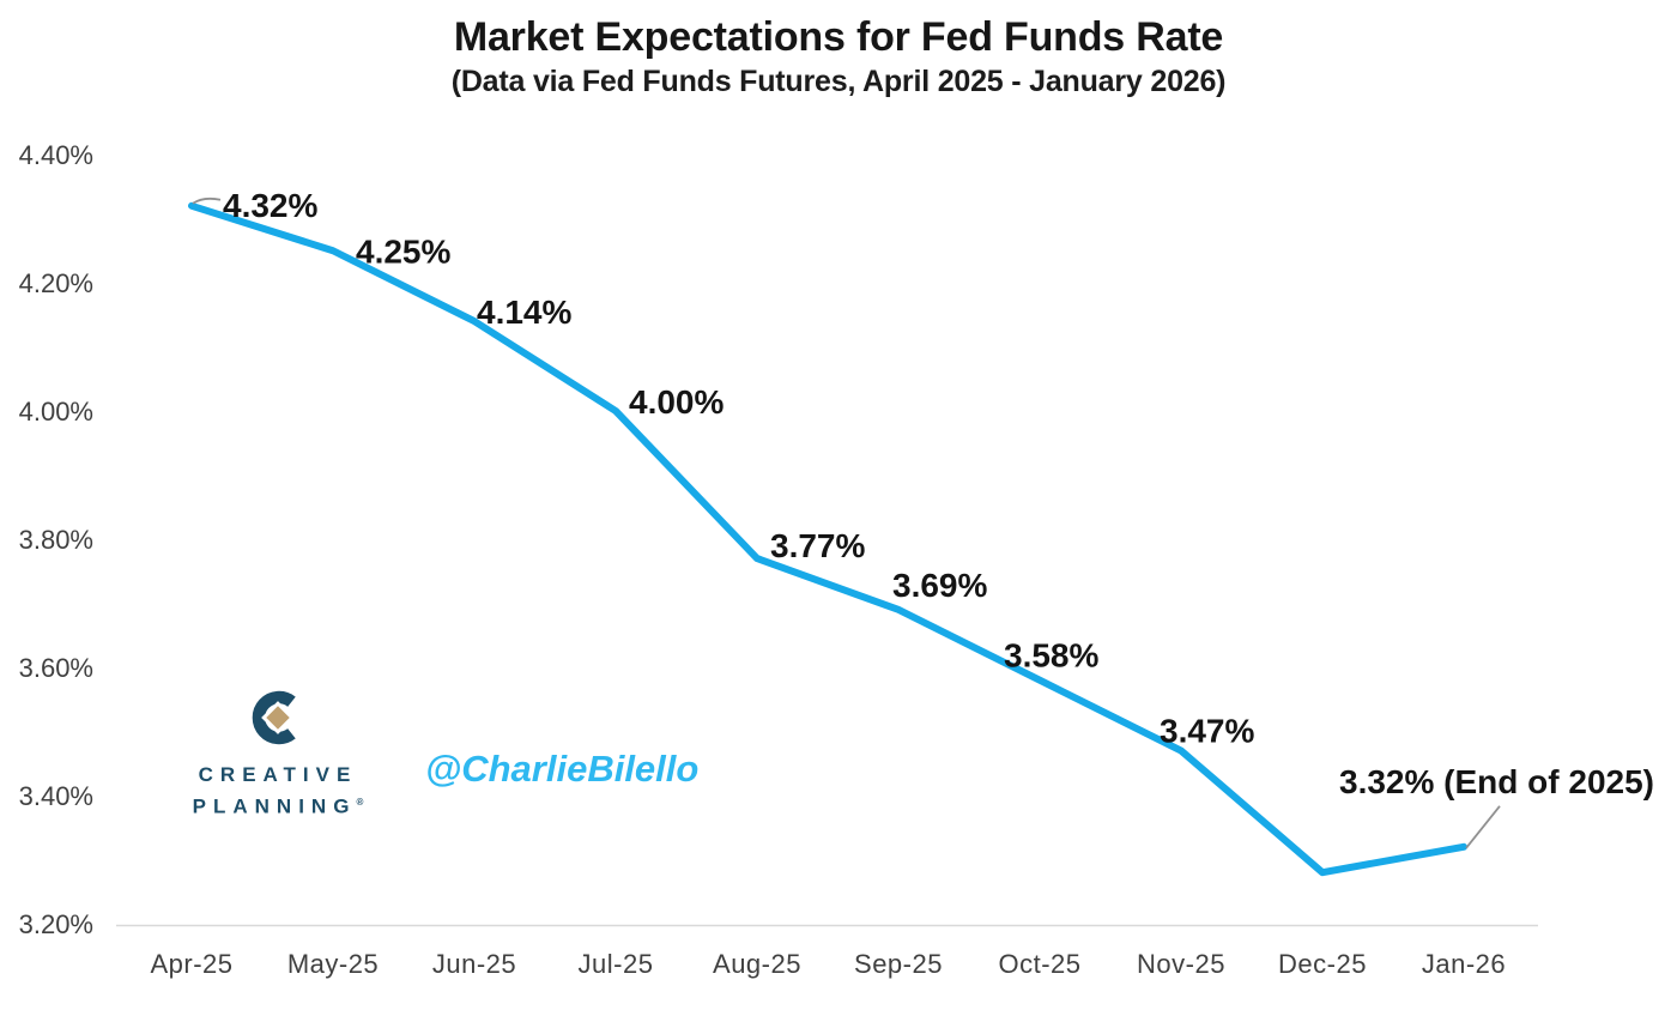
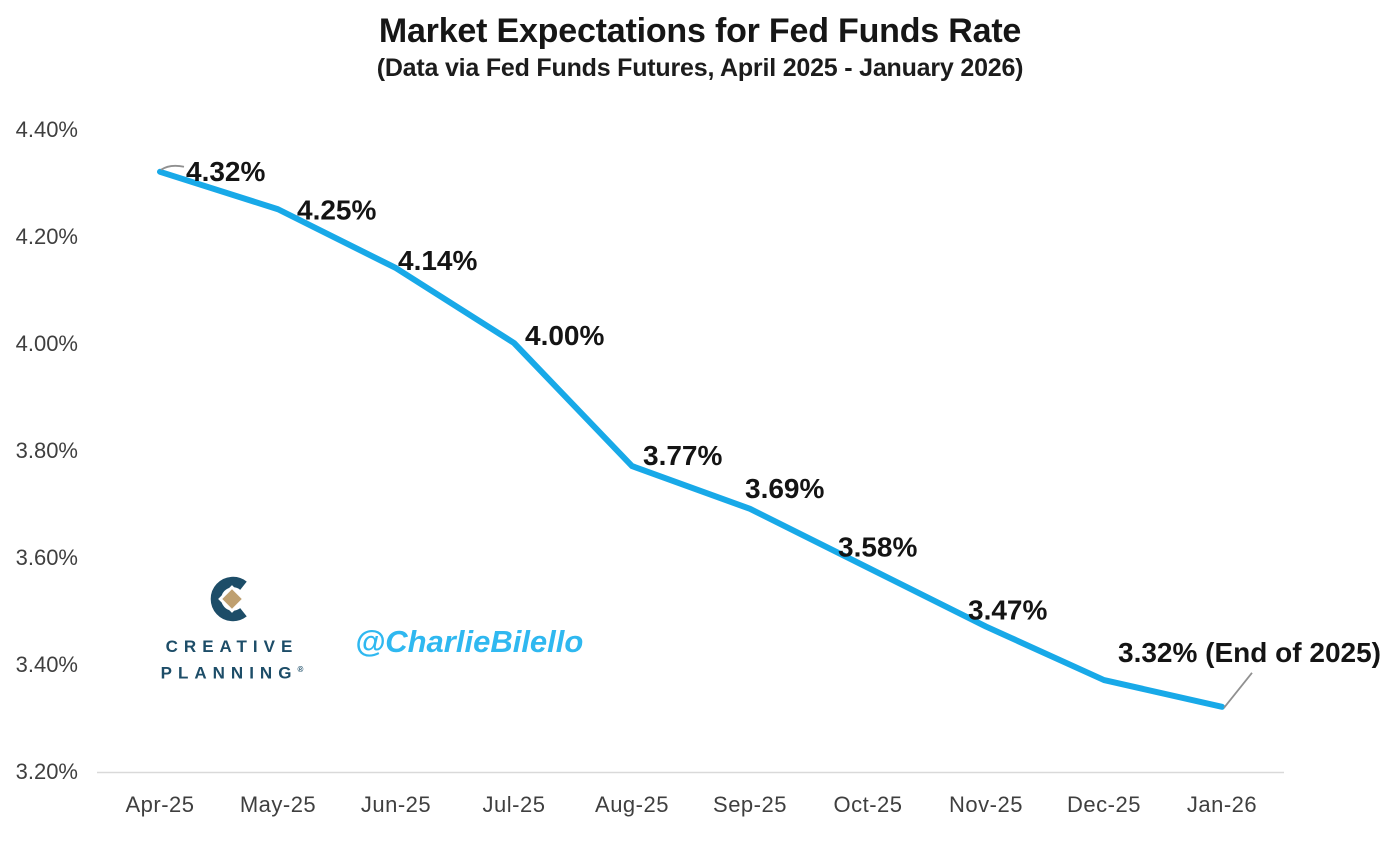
Dec-25: 3.28% -> 3.37%
